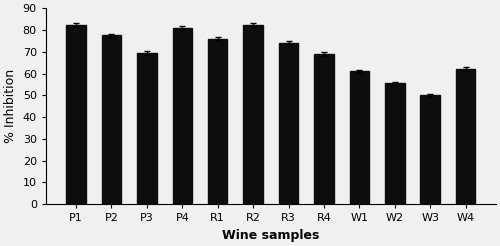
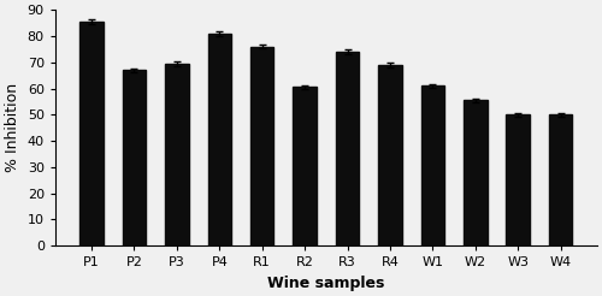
P1: 82.5 -> 85.5
P2: 77.5 -> 67.0
R2: 82.5 -> 60.5
W4: 62.0 -> 50.0
